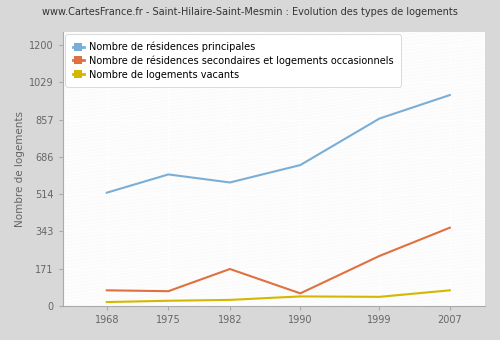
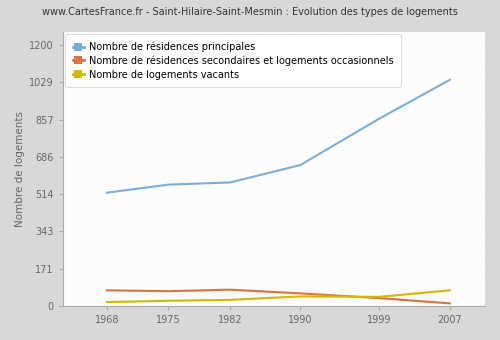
Nombre de résidences principales/1975: 605 -> 558
Nombre de résidences secondaires et logements occasionnels/1982: 170 -> 75
Nombre de résidences secondaires et logements occasionnels/1999: 230 -> 36
Nombre de résidences principales/2007: 970 -> 1040
Nombre de résidences secondaires et logements occasionnels/2007: 360 -> 12
